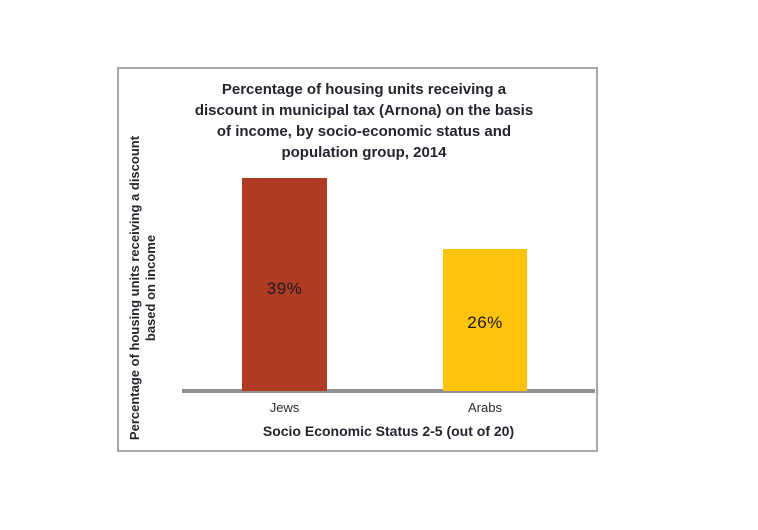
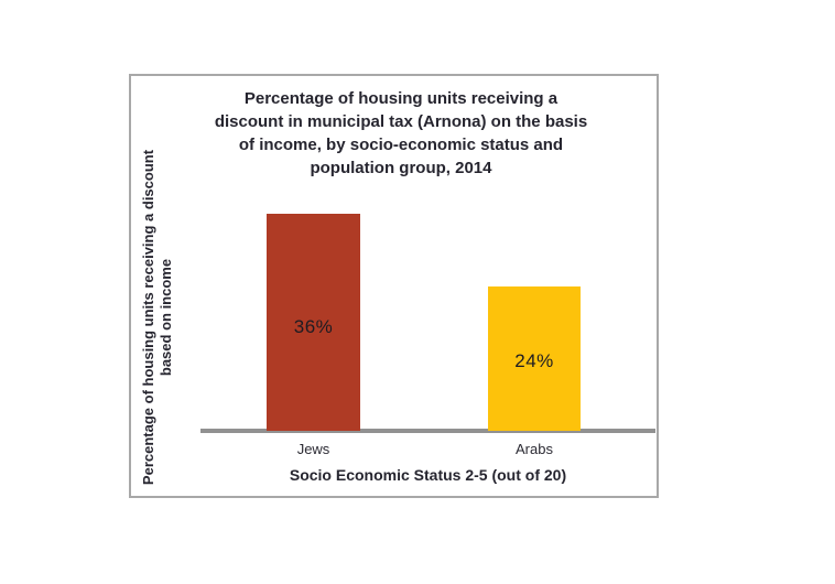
Jews: 39% -> 36%
Arabs: 26% -> 24%
